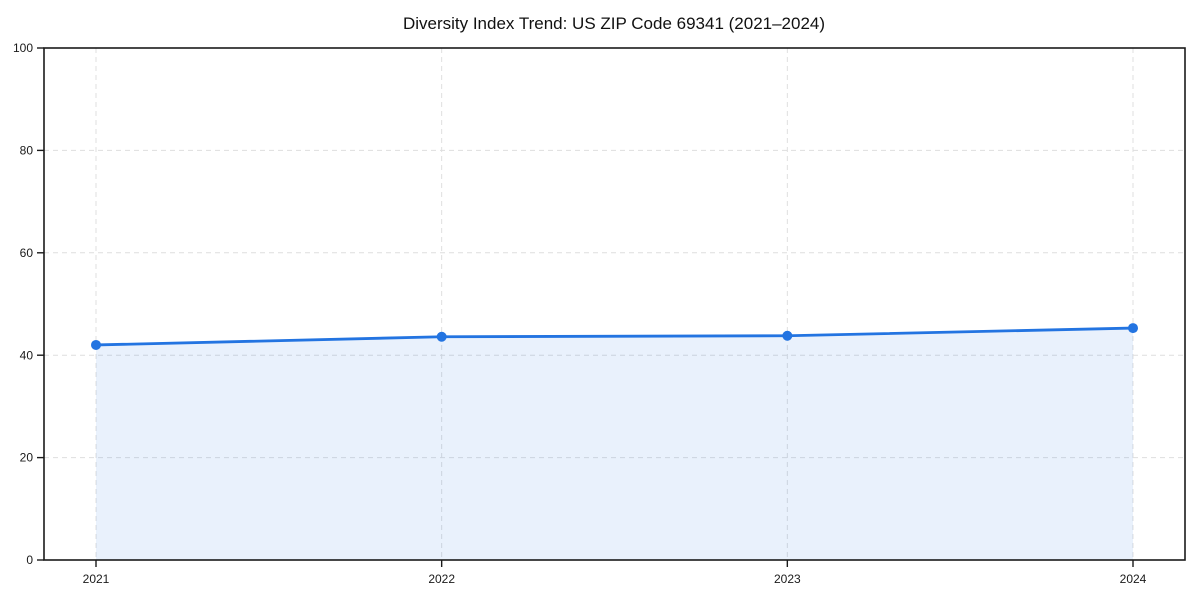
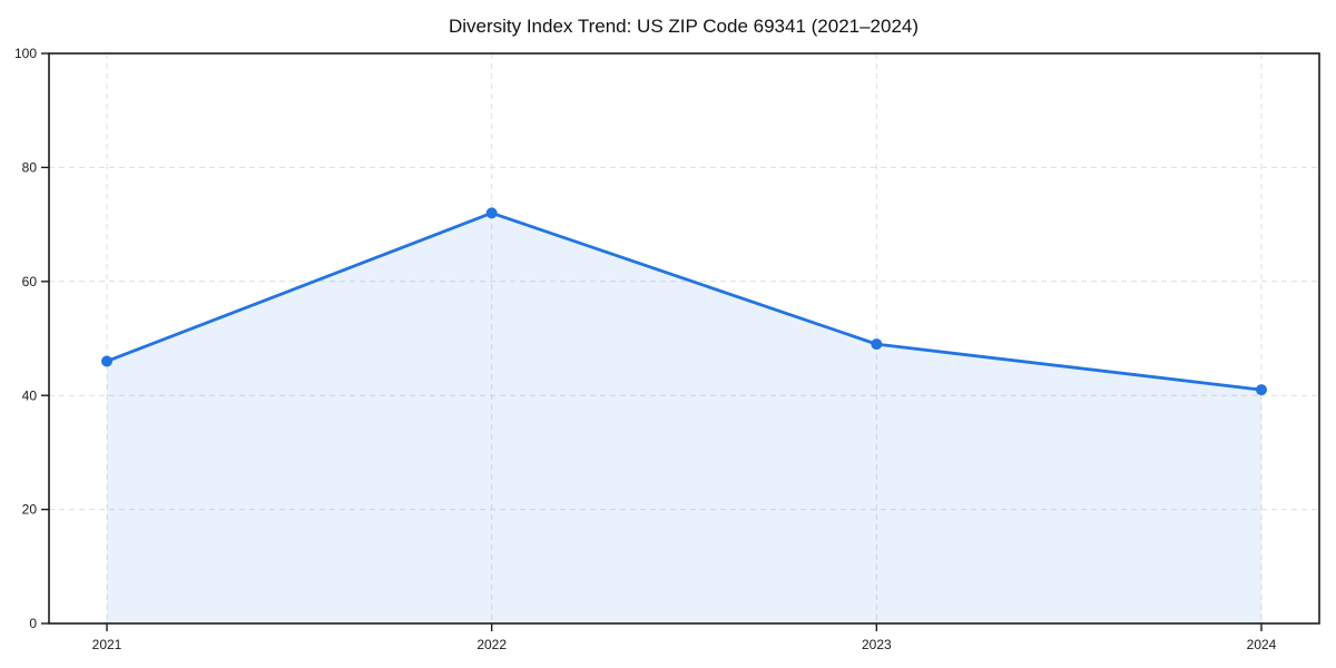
2021: 42 -> 46
2022: 44 -> 72
2023: 44 -> 49
2024: 45 -> 41
